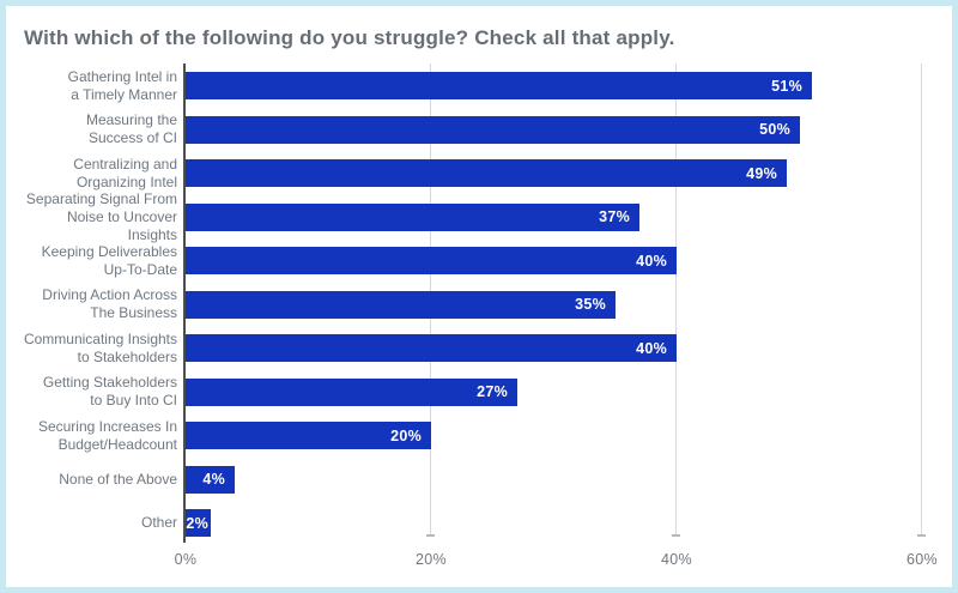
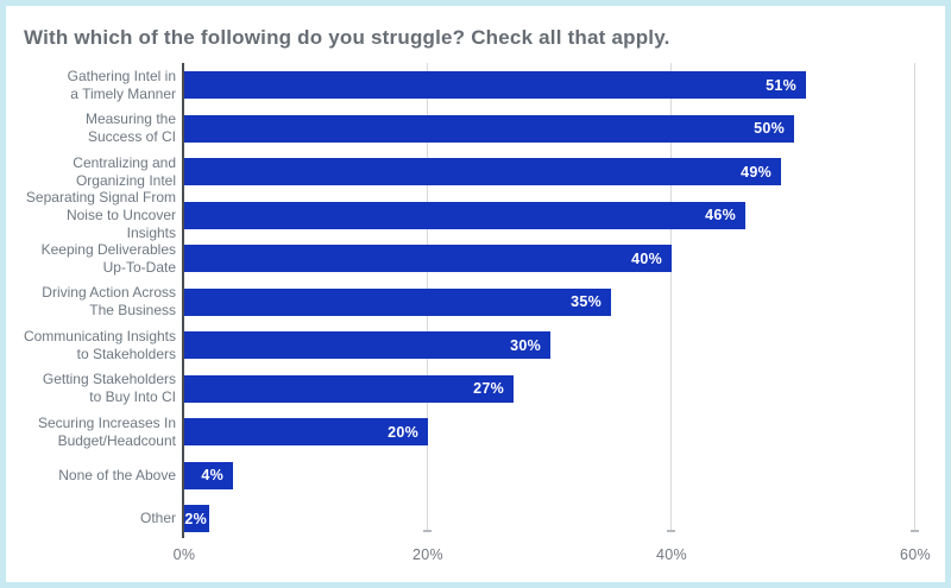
Separating Signal From Noise to Uncover Insights: 37% -> 46%
Communicating Insights to Stakeholders: 40% -> 30%
